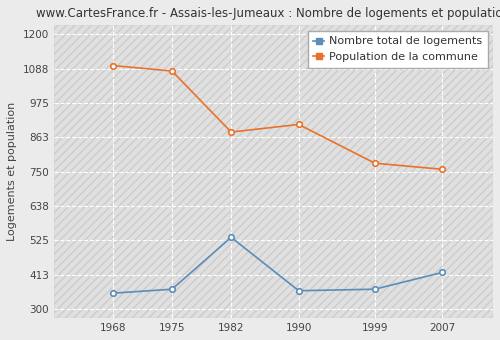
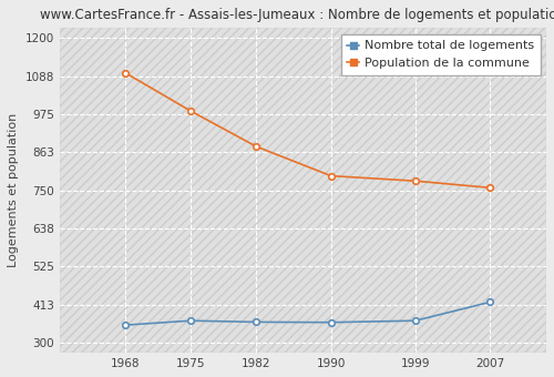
Population de la commune/1975: 1080 -> 985
Nombre total de logements/1982: 535 -> 361
Population de la commune/1990: 905 -> 793
